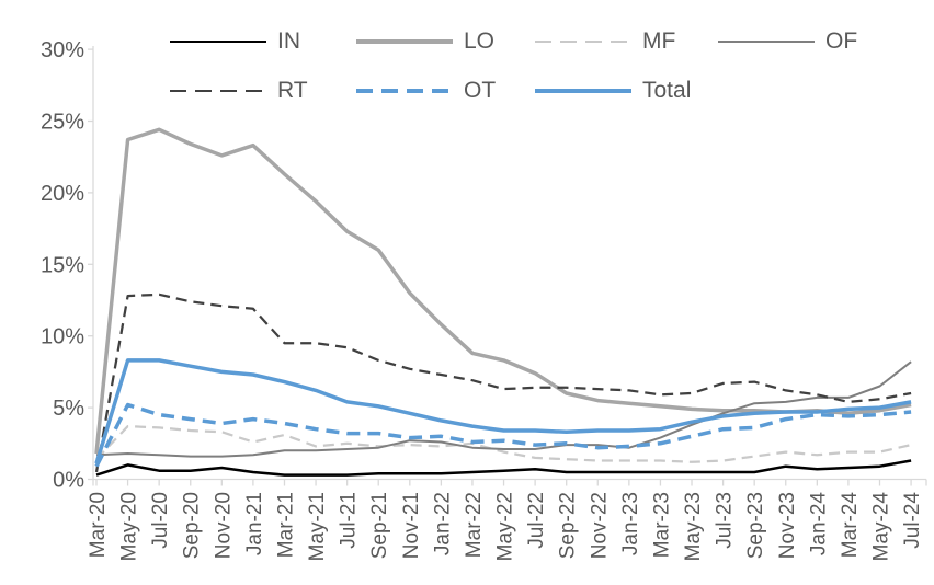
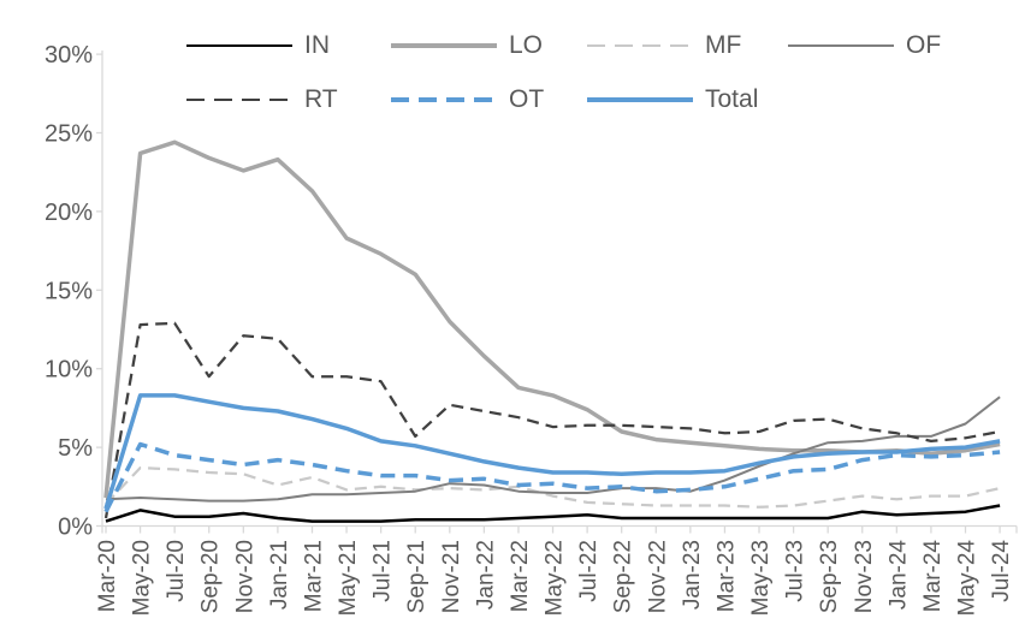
RT/Sep-20: 12.4% -> 9.5%
LO/May-21: 19.4% -> 18.3%
RT/Sep-21: 8.3% -> 5.7%
